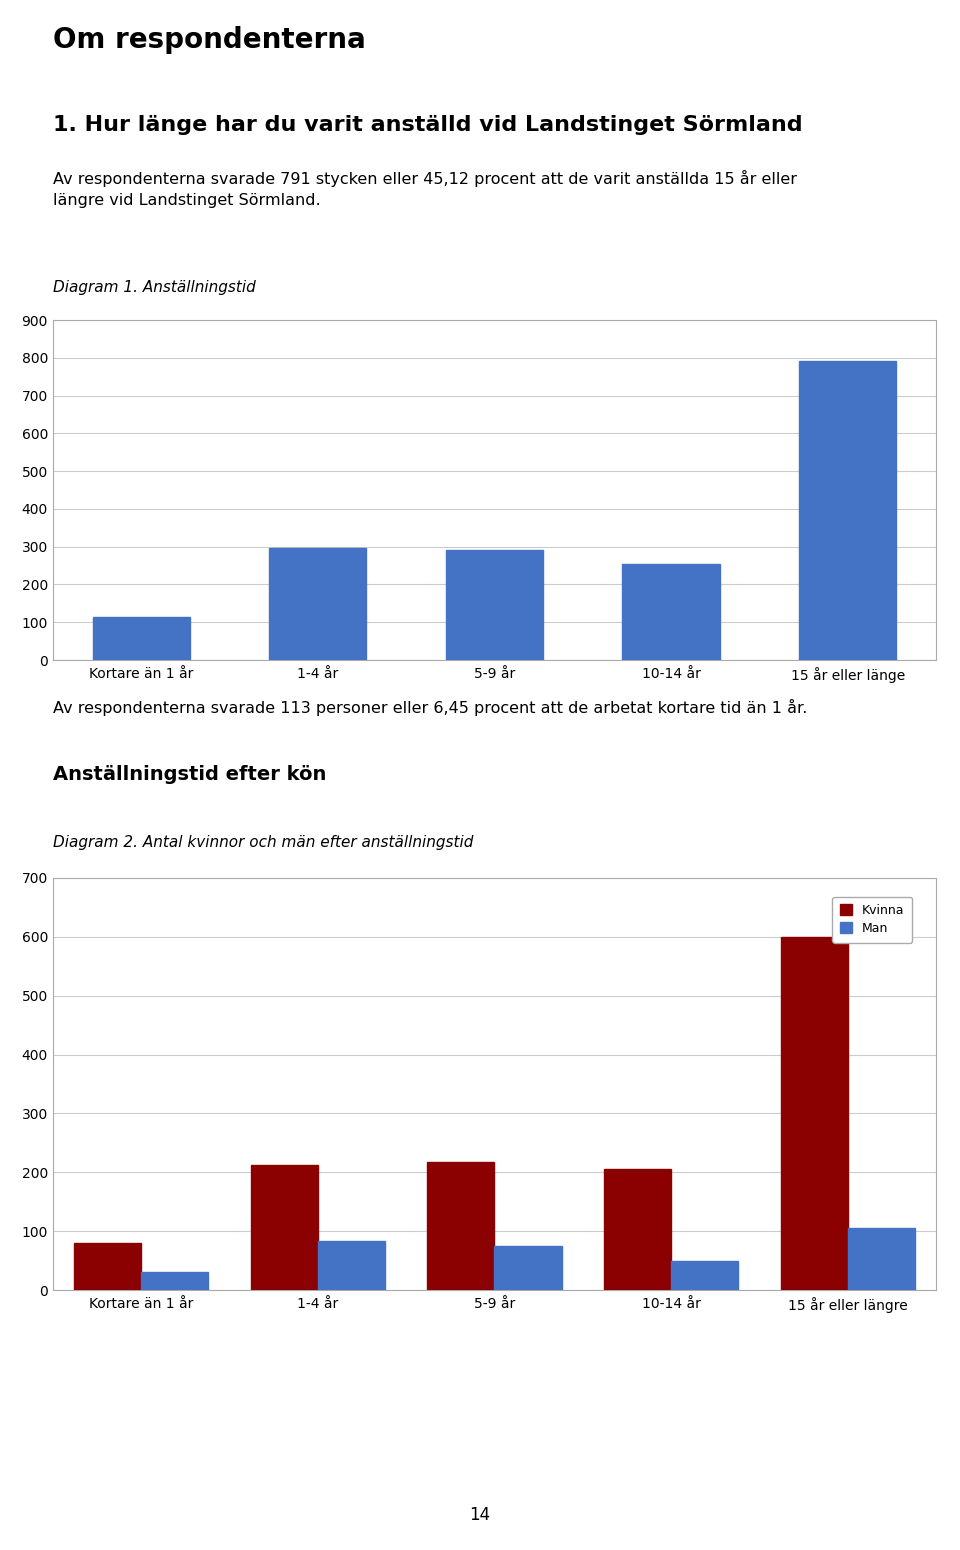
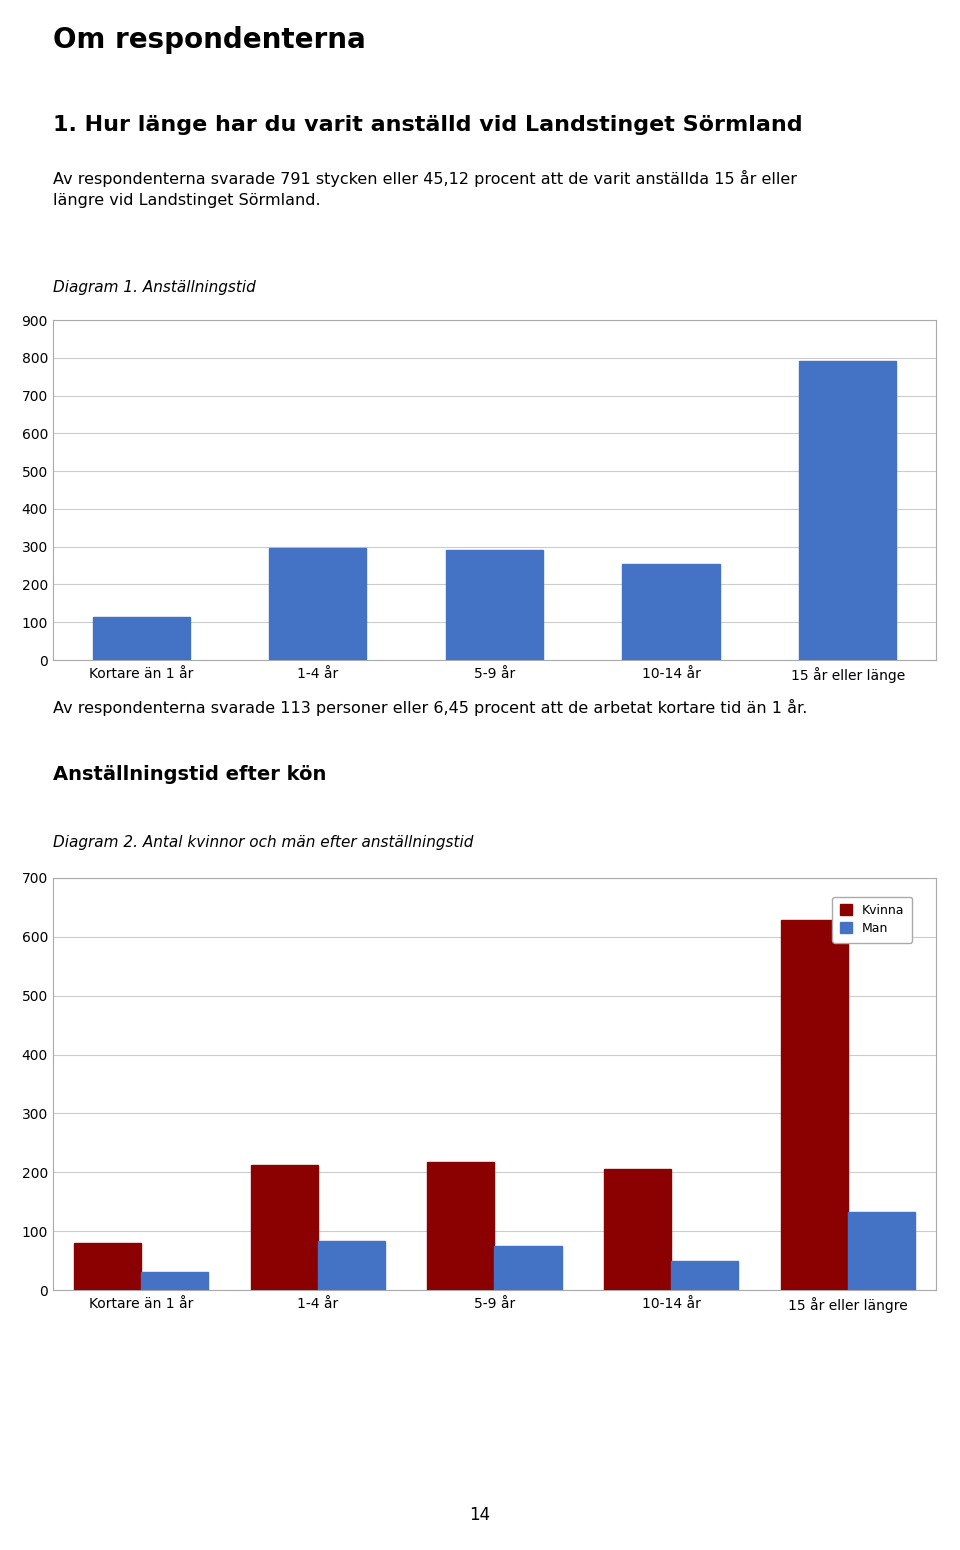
Kvinna/15 år eller längre: 600 -> 628
Man/15 år eller längre: 106 -> 132
